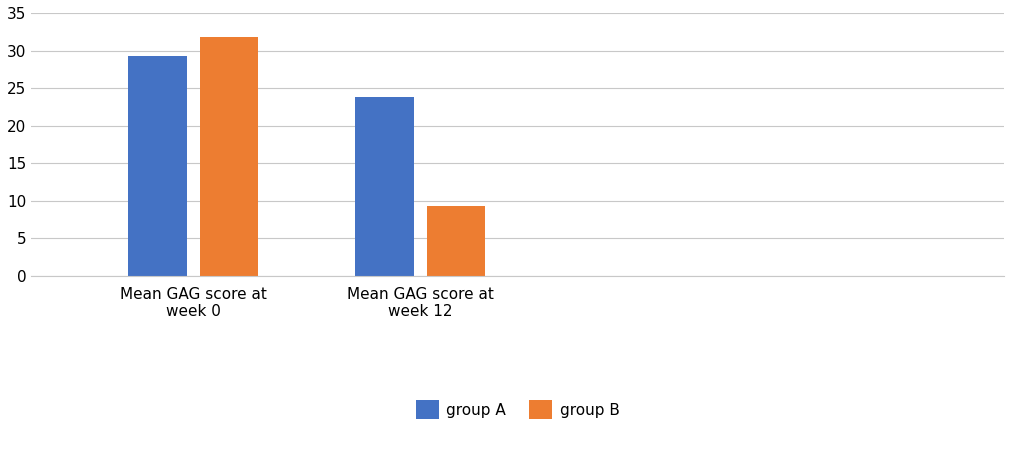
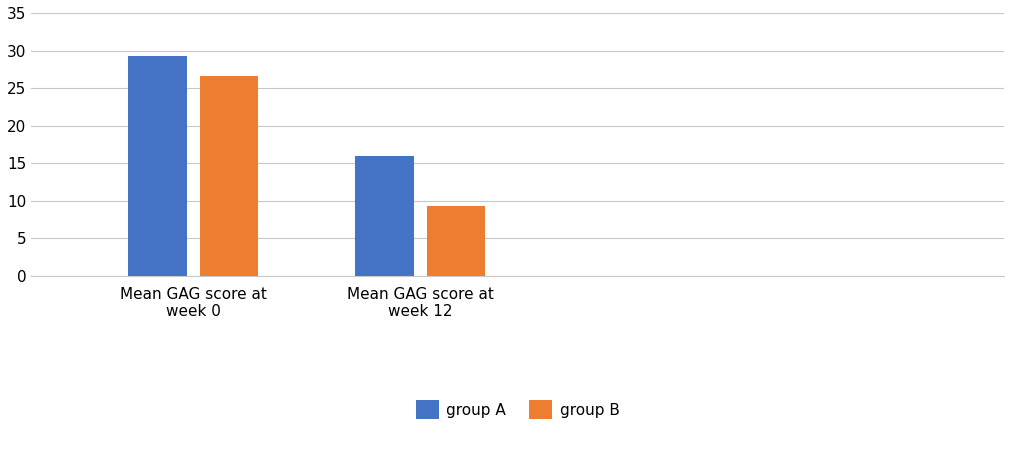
group B/Mean GAG score at week 0: 31.8 -> 26.6
group A/Mean GAG score at week 12: 23.8 -> 16.0
